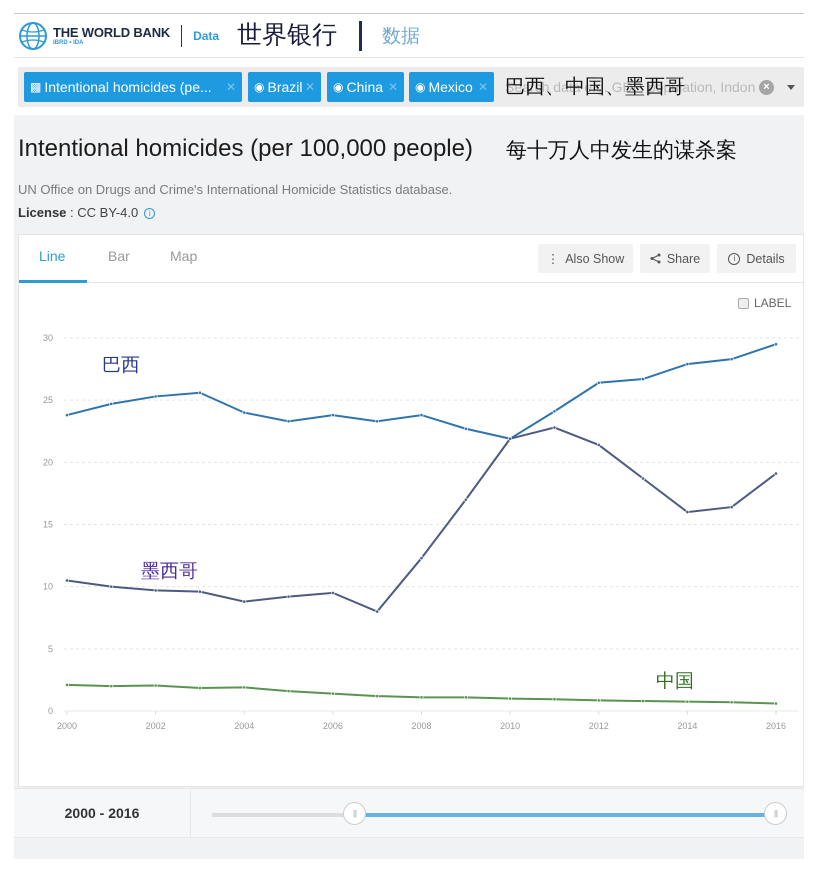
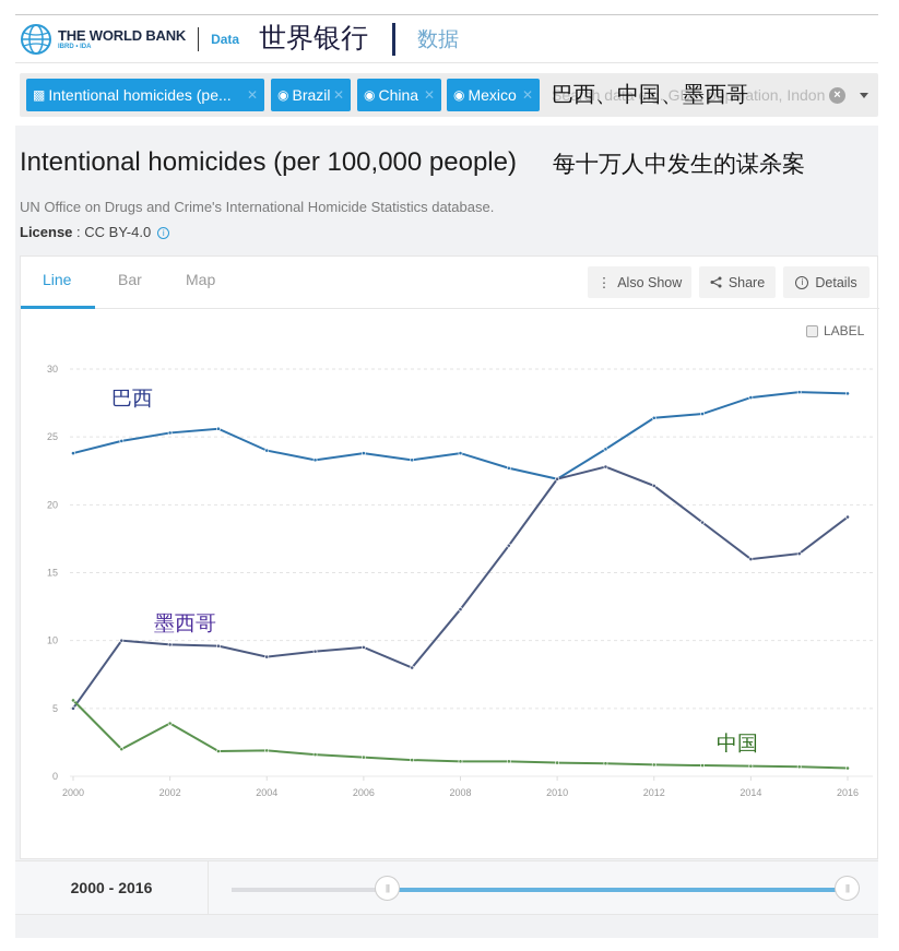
Mexico/2000: 10.5 -> 5.0
China/2000: 2.1 -> 5.6
China/2002: 2.0 -> 3.9
Brazil/2016: 29.5 -> 28.2
